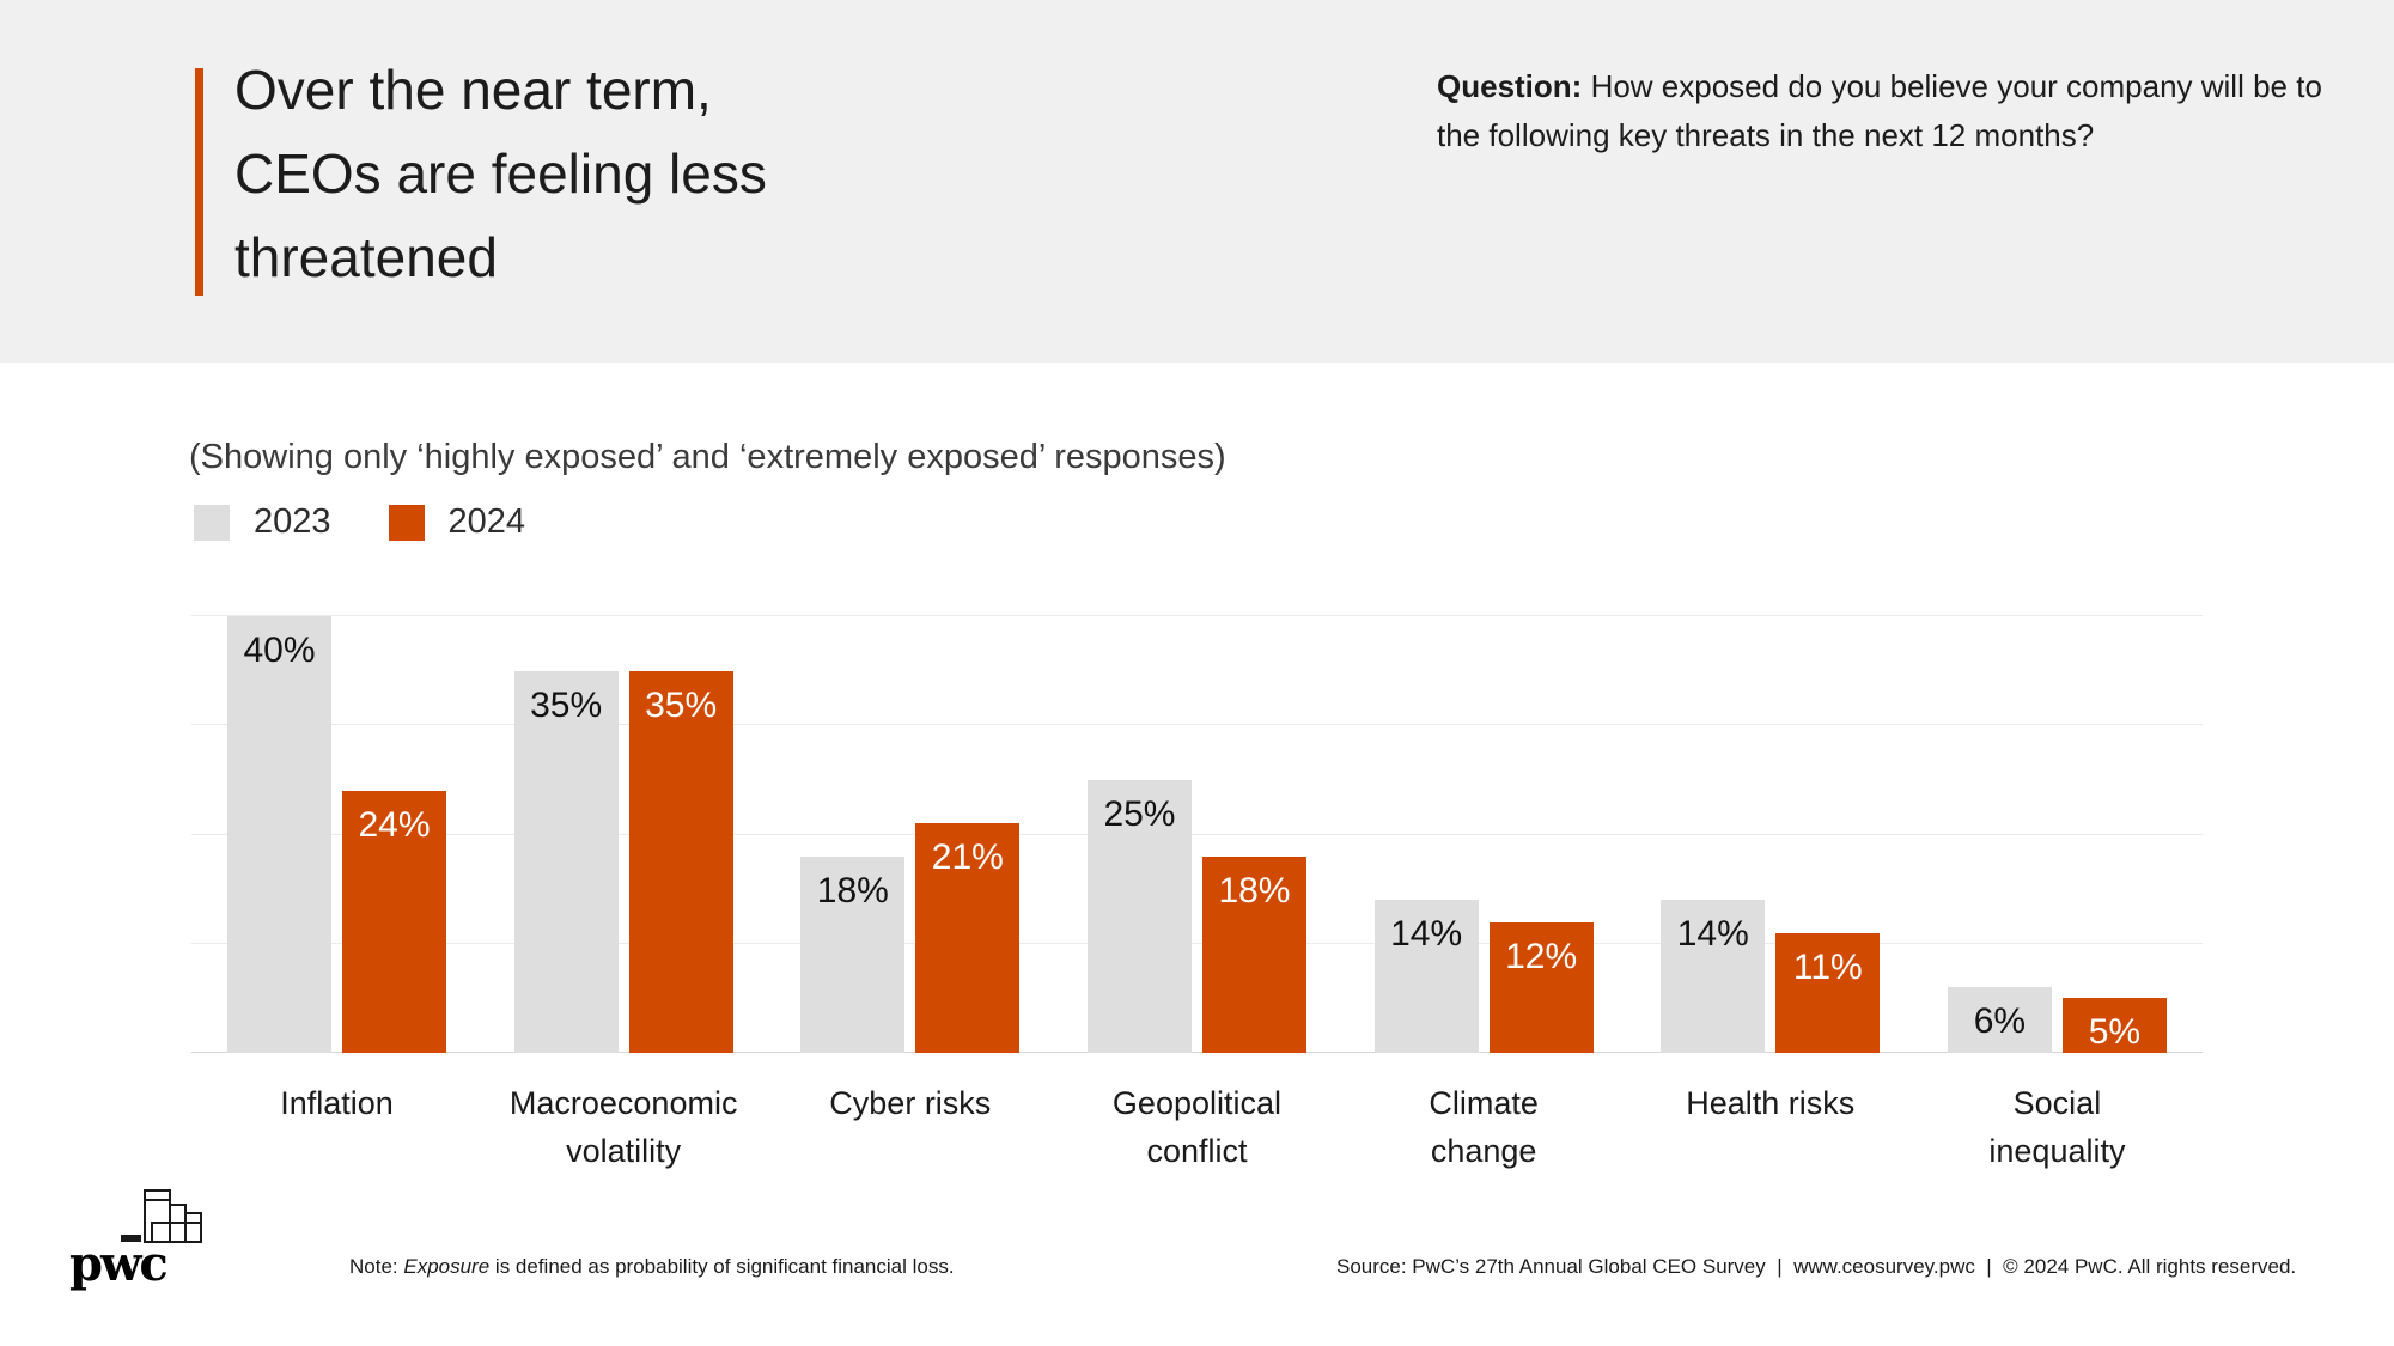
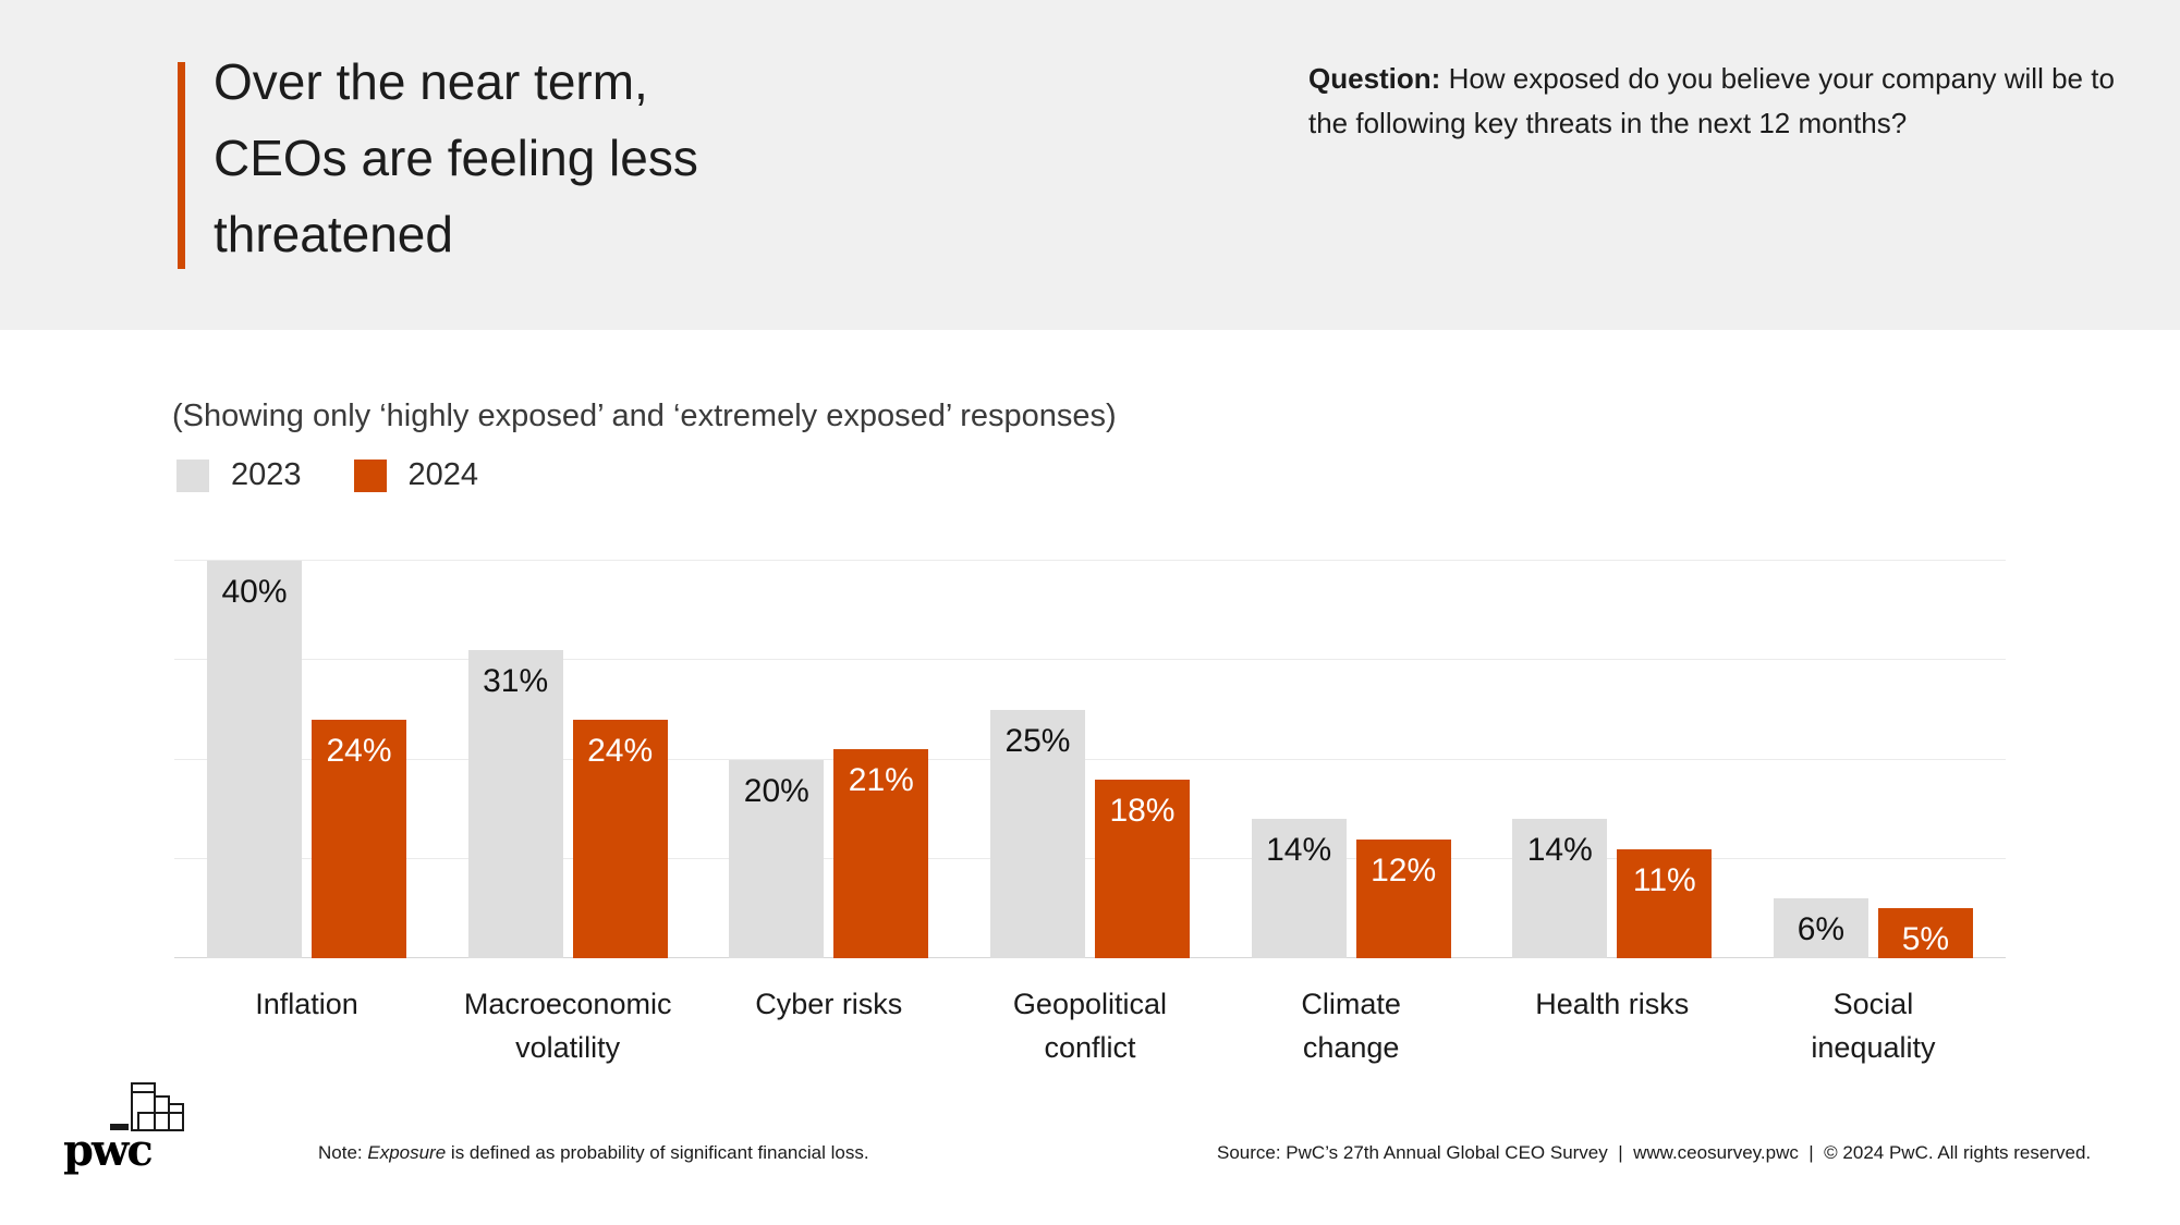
2023/Macroeconomic volatility: 35% -> 31%
2024/Macroeconomic volatility: 35% -> 24%
2023/Cyber risks: 18% -> 20%
